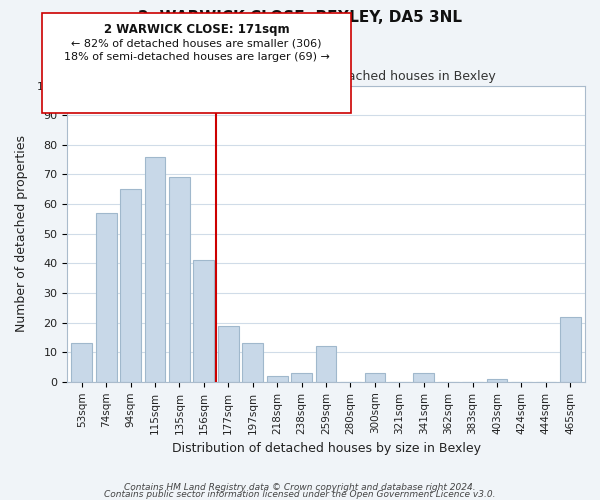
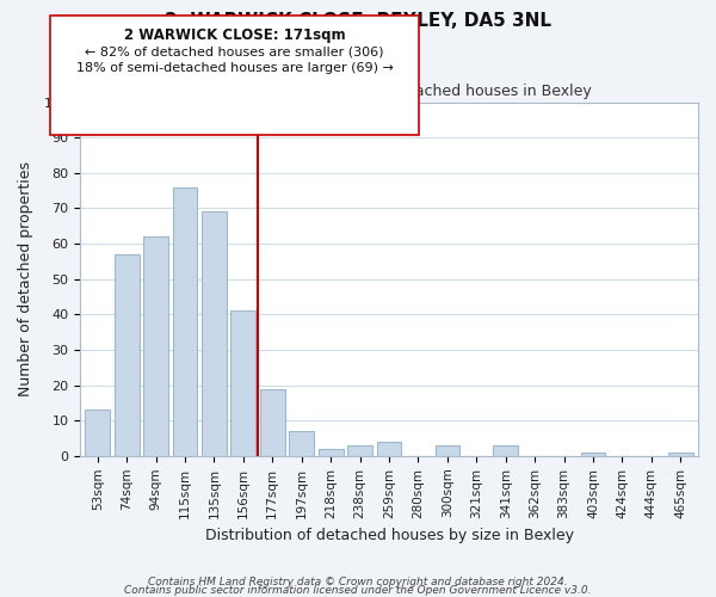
94sqm: 65 -> 62
197sqm: 13 -> 7
259sqm: 12 -> 4
465sqm: 22 -> 1
